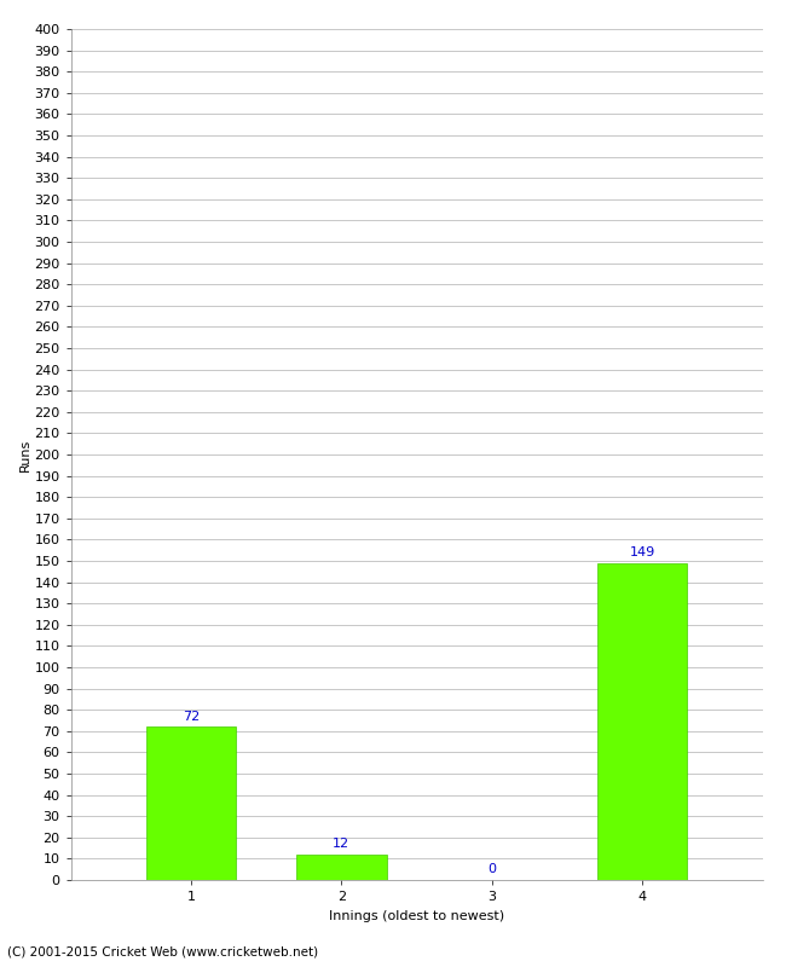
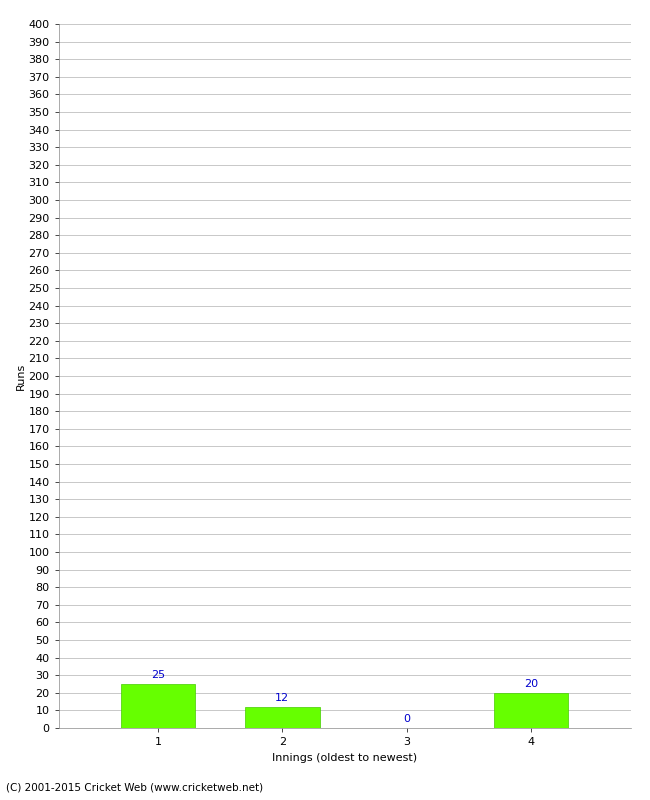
1: 72 -> 25
4: 149 -> 20
